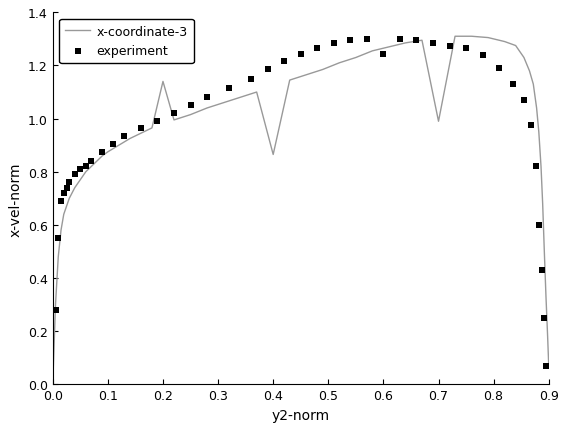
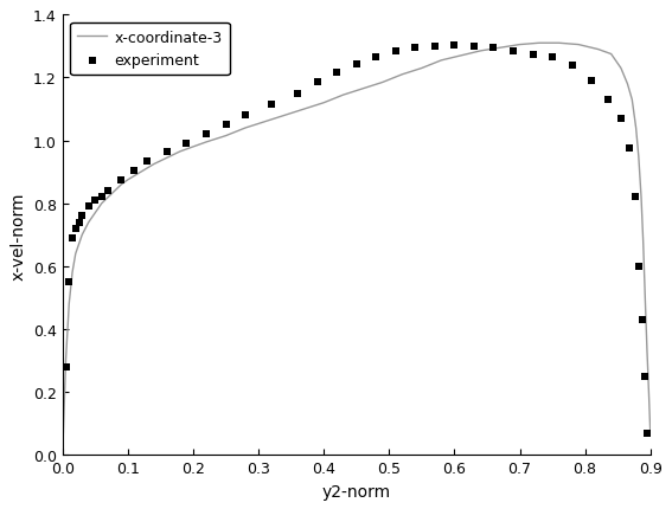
x-coordinate-3/0.2: 1.140 -> 0.980
x-coordinate-3/0.4: 0.865 -> 1.120
experiment/0.6: 1.245 -> 1.305
x-coordinate-3/0.7: 0.990 -> 1.305
